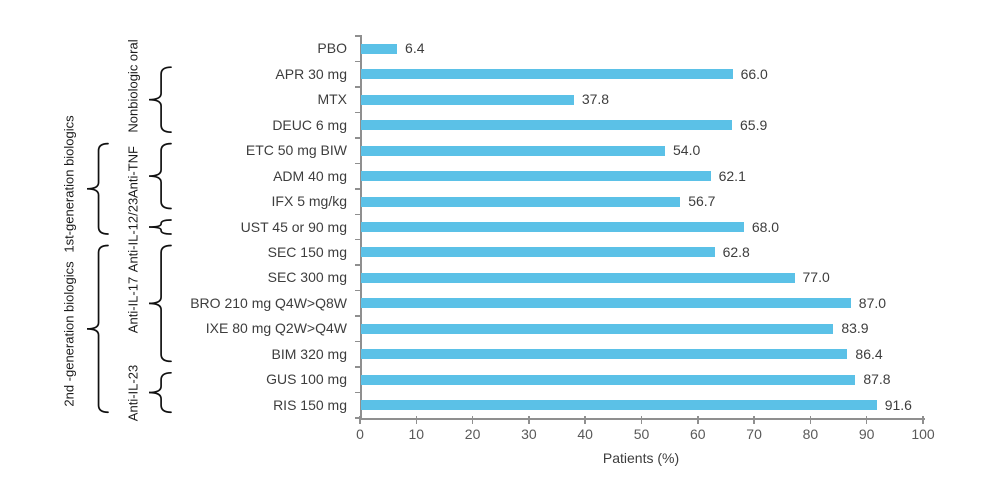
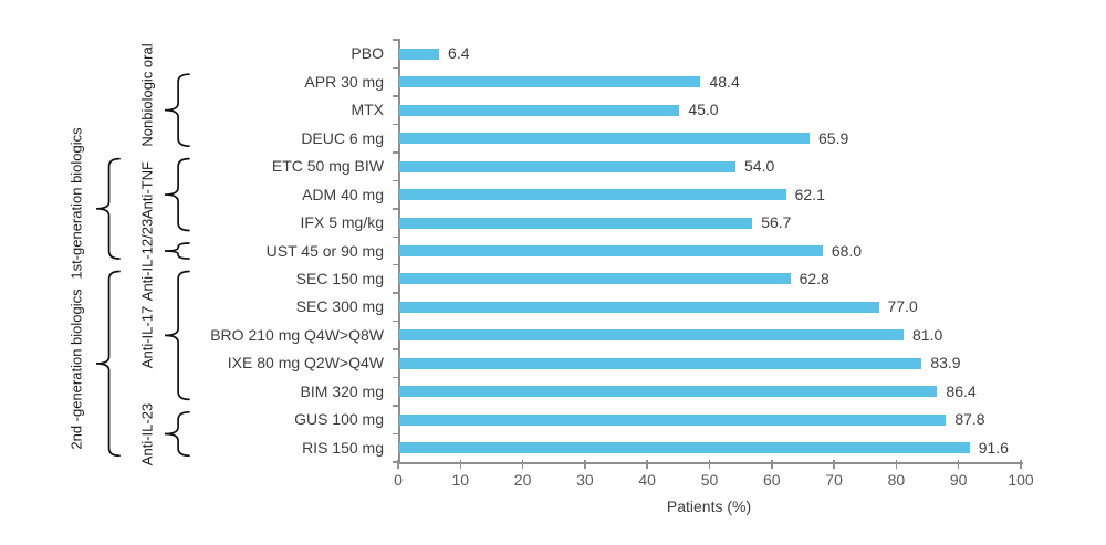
APR 30 mg: 66.0 -> 48.4
MTX: 37.8 -> 45.0
BRO 210 mg Q4W>Q8W: 87.0 -> 81.0
